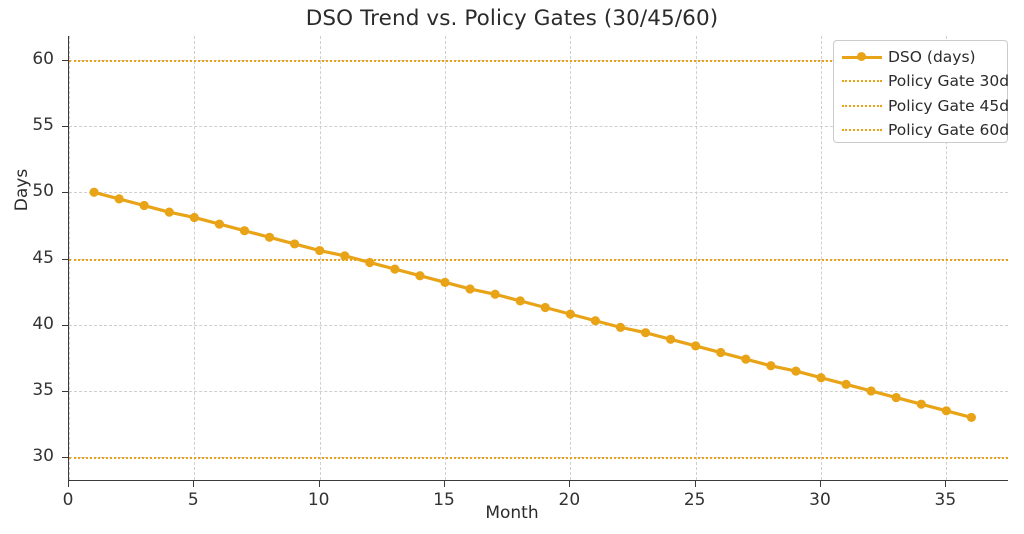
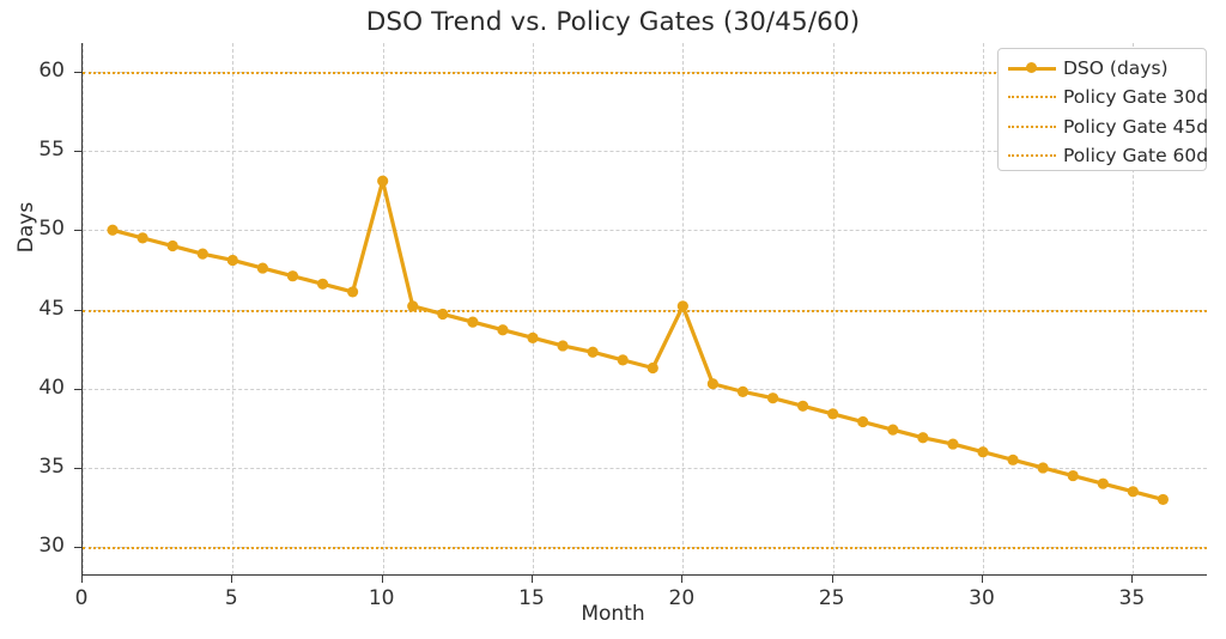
10: 45.6 -> 53.1
20: 40.8 -> 45.2
